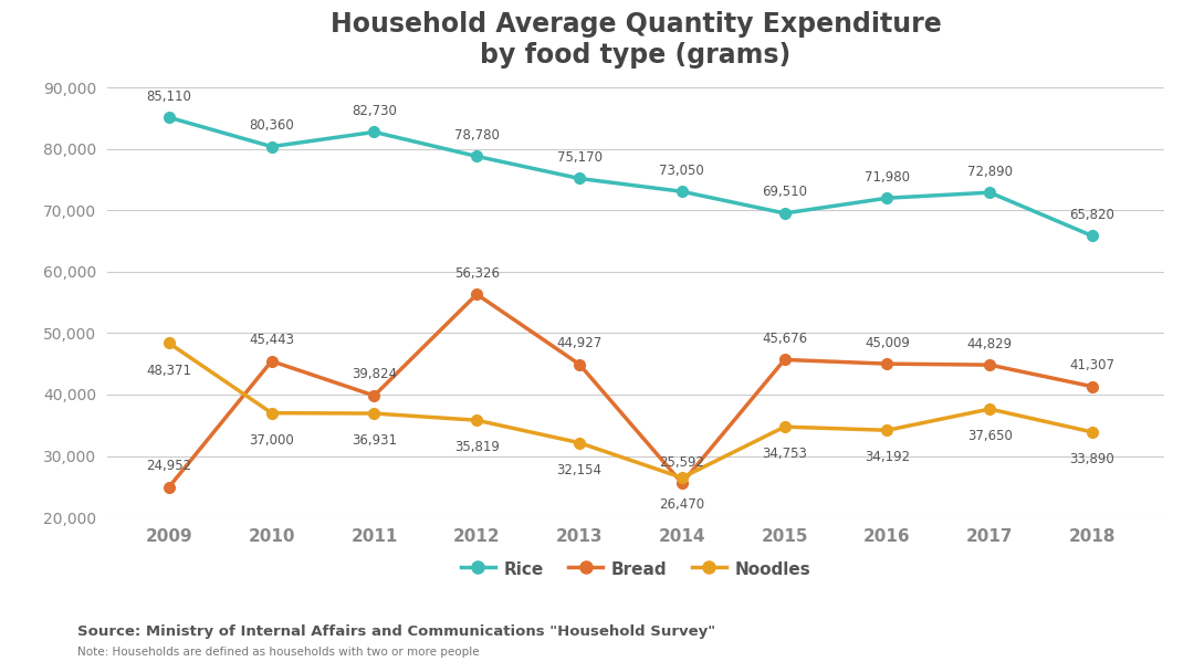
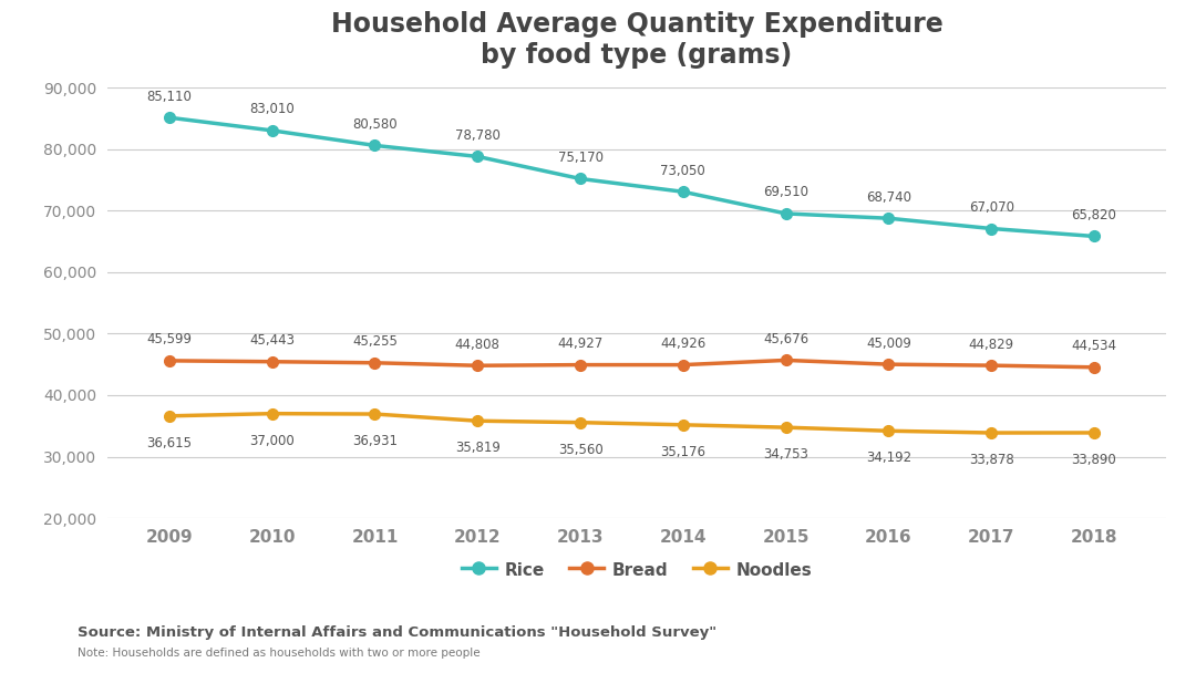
Bread/2009: 24,952 -> 45,599
Noodles/2009: 48,371 -> 36,615
Rice/2010: 80,360 -> 83,010
Rice/2011: 82,730 -> 80,580
Bread/2011: 39,824 -> 45,255
Bread/2012: 56,326 -> 44,808
Noodles/2013: 32,154 -> 35,560
Bread/2014: 25,592 -> 44,926
Noodles/2014: 26,470 -> 35,176
Rice/2016: 71,980 -> 68,740
Rice/2017: 72,890 -> 67,070
Noodles/2017: 37,650 -> 33,878
Bread/2018: 41,307 -> 44,534
